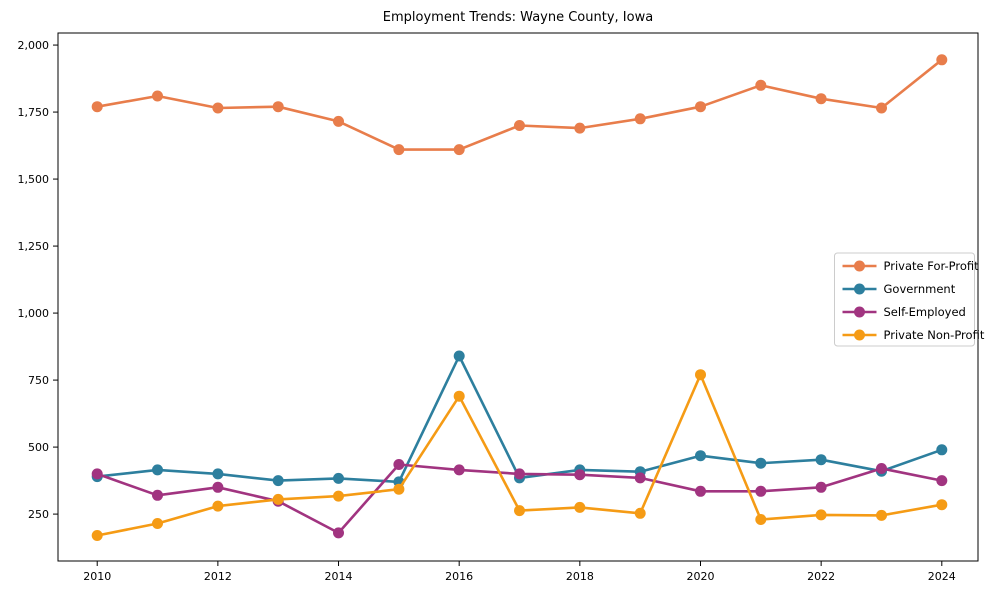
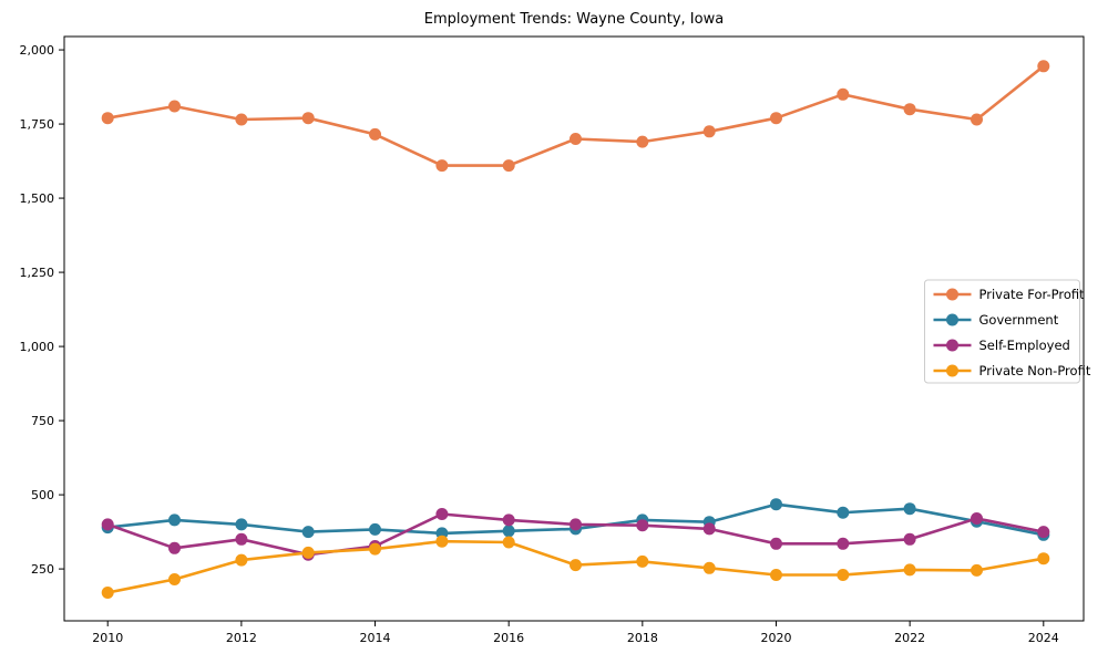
Self-Employed/2014: 180 -> 330
Government/2016: 840 -> 380
Private Non-Profit/2016: 690 -> 340
Private Non-Profit/2020: 770 -> 230
Government/2024: 490 -> 360
